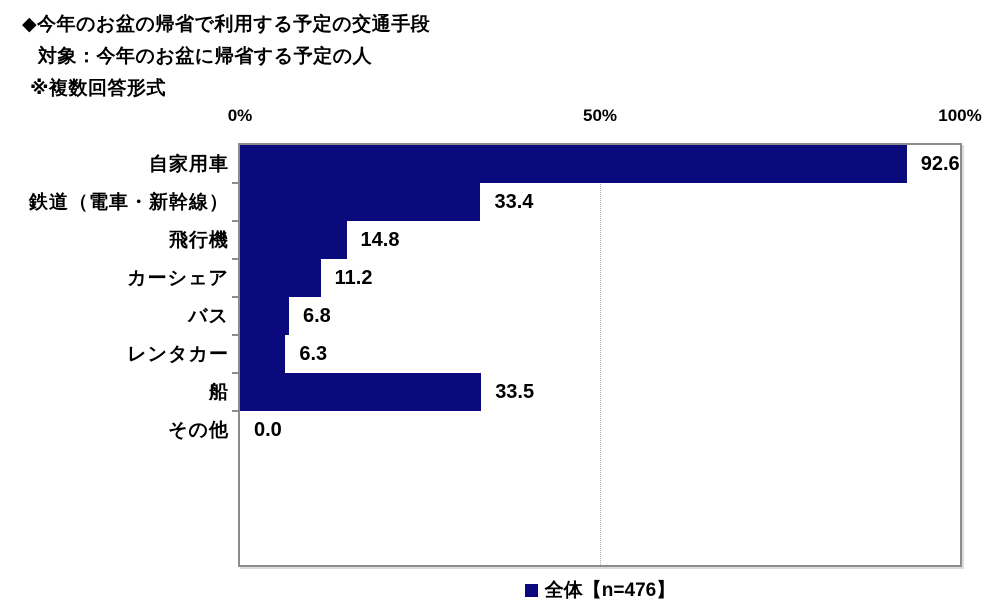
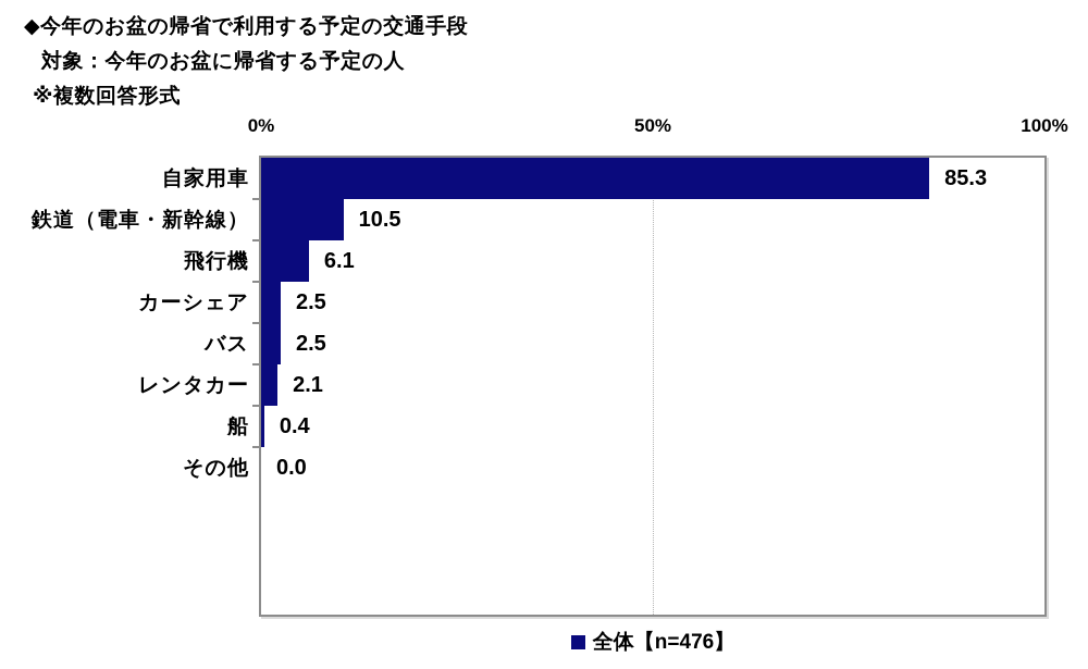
自家用車: 92.6 -> 85.3
鉄道（電車・新幹線）: 33.4 -> 10.5
飛行機: 14.8 -> 6.1
カーシェア: 11.2 -> 2.5
バス: 6.8 -> 2.5
レンタカー: 6.3 -> 2.1
船: 33.5 -> 0.4
